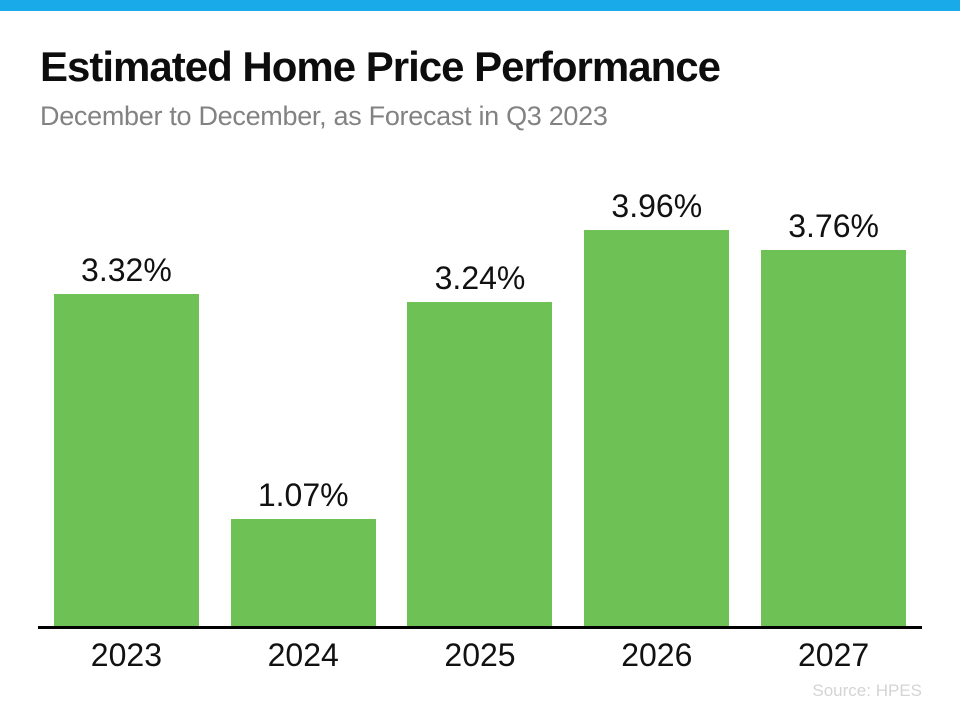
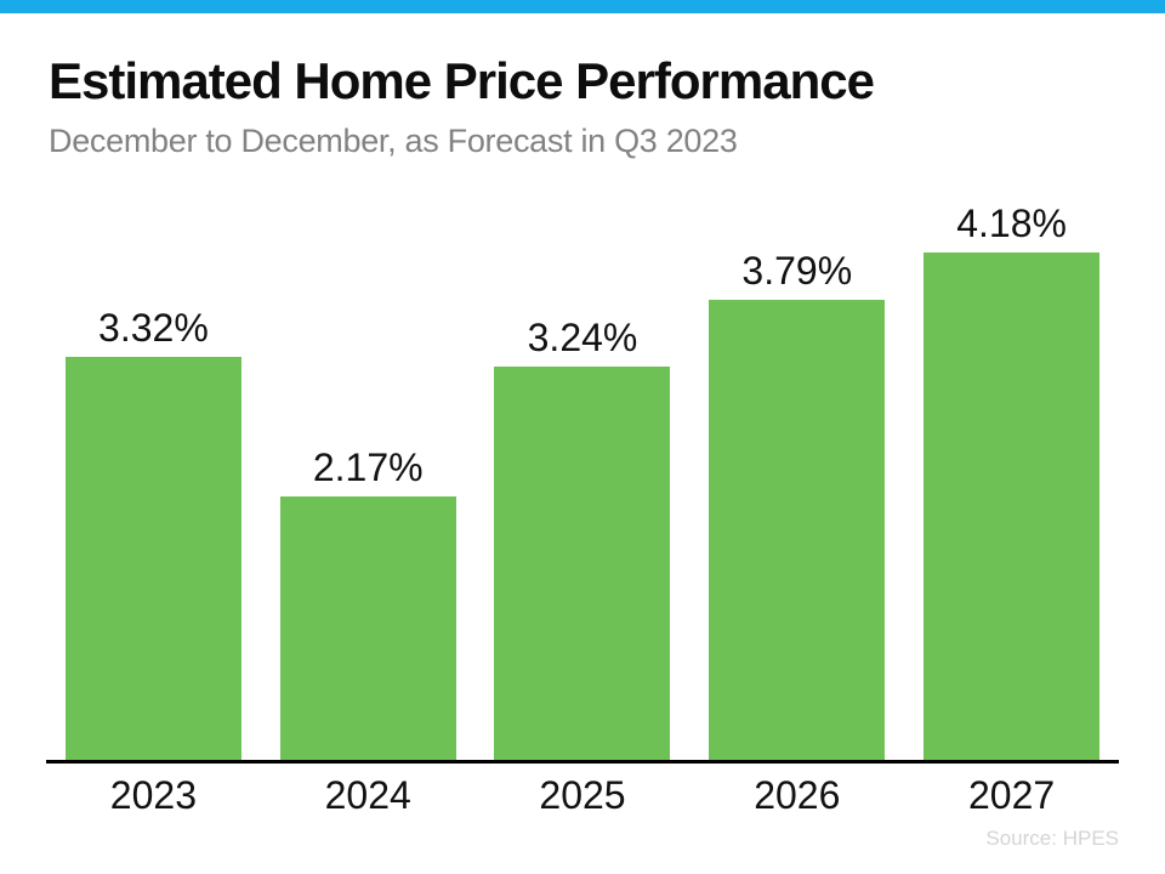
2024: 1.07% -> 2.17%
2026: 3.96% -> 3.79%
2027: 3.76% -> 4.18%
